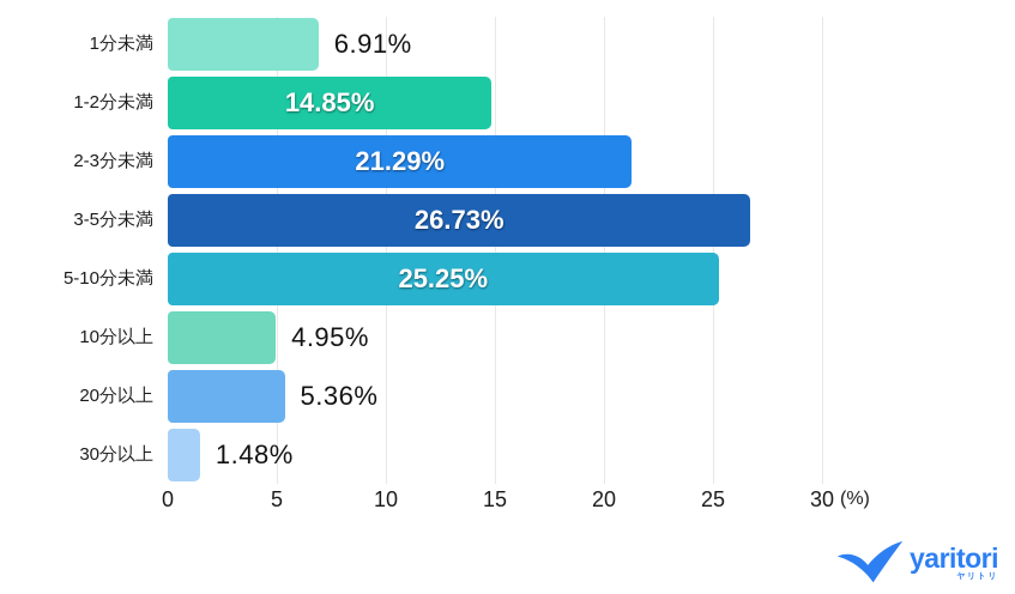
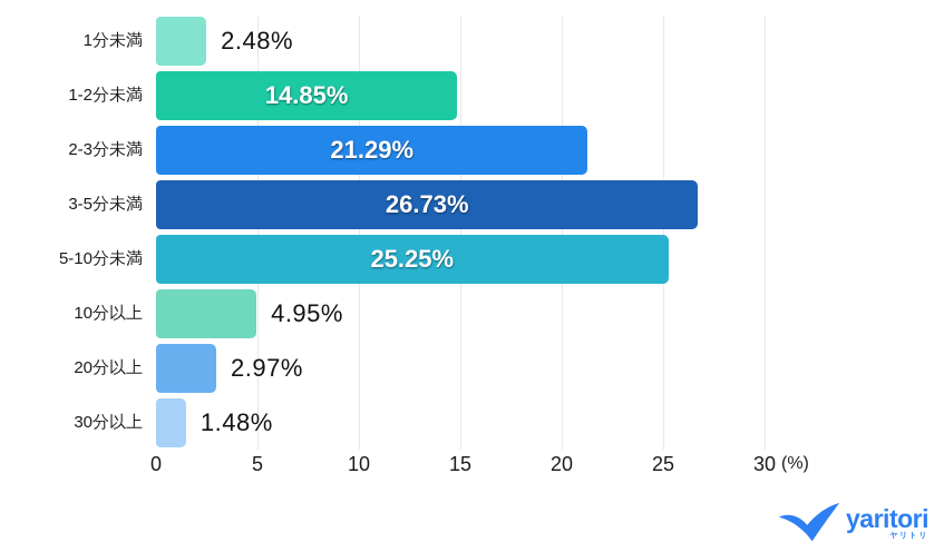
1分未満: 6.91% -> 2.48%
20分以上: 5.36% -> 2.97%
